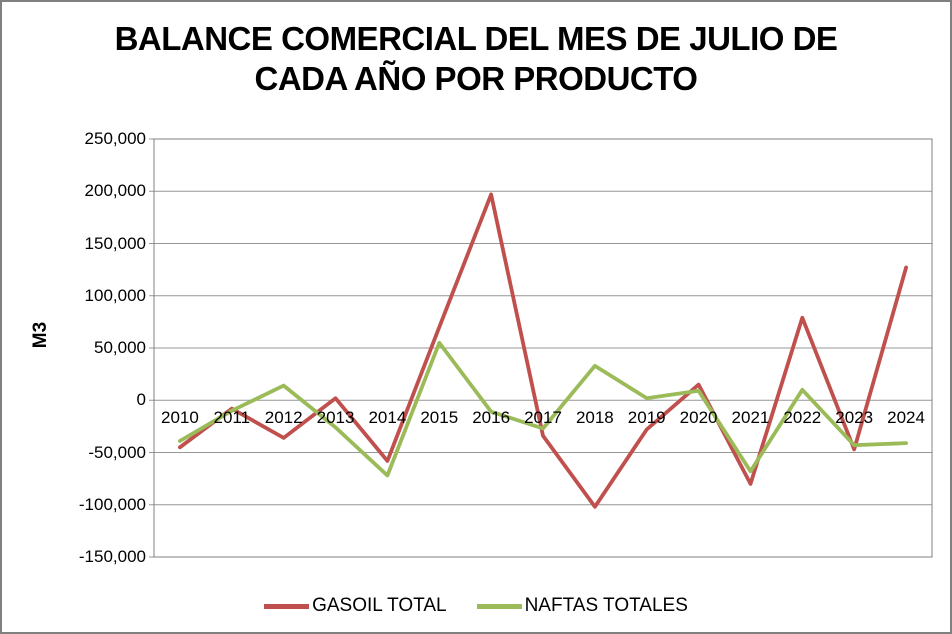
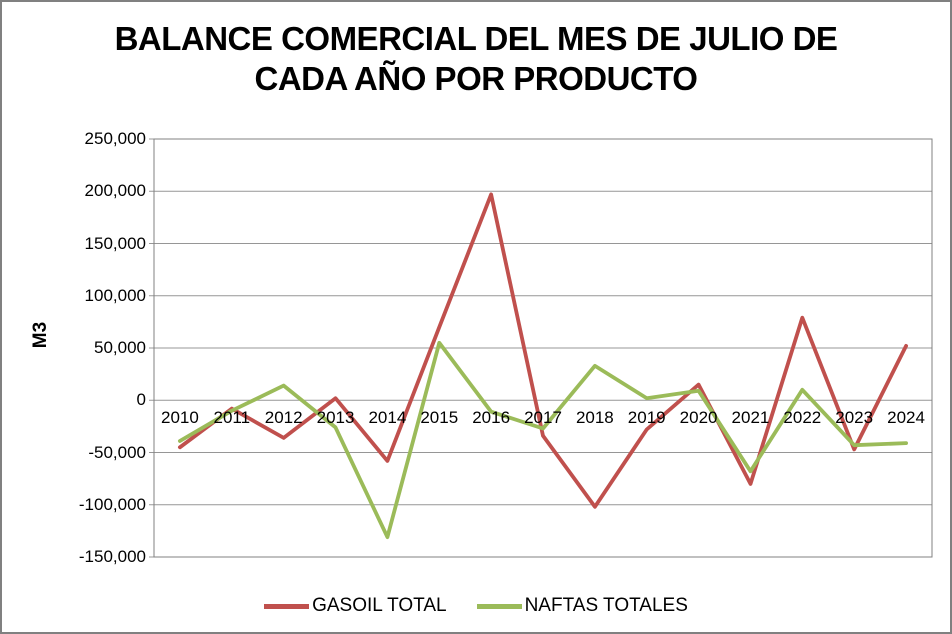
NAFTAS TOTALES/2014: -72000 -> -131000
GASOIL TOTAL/2024: 127000 -> 52000
